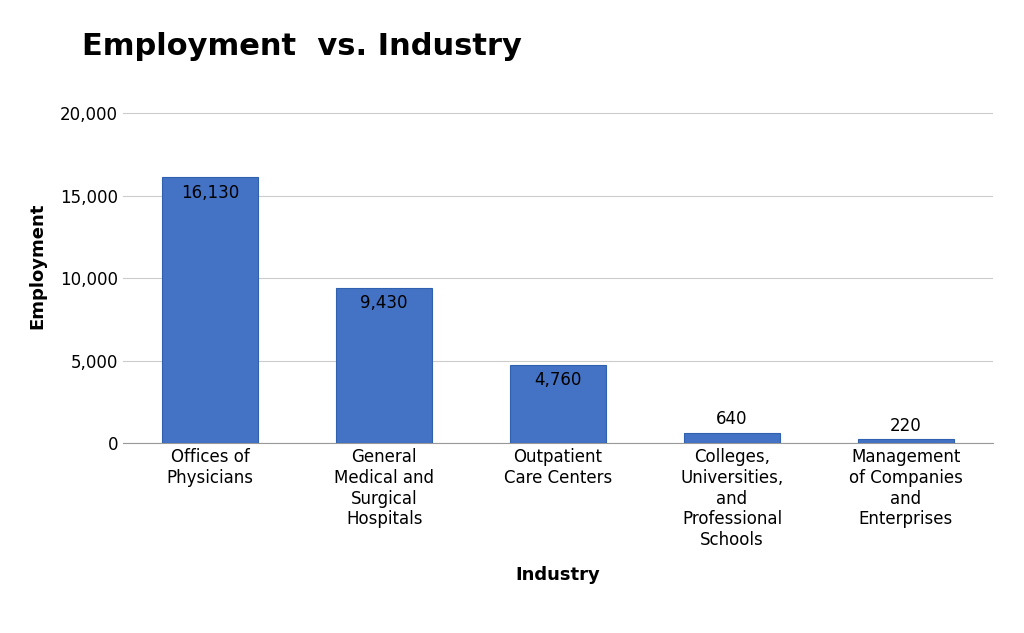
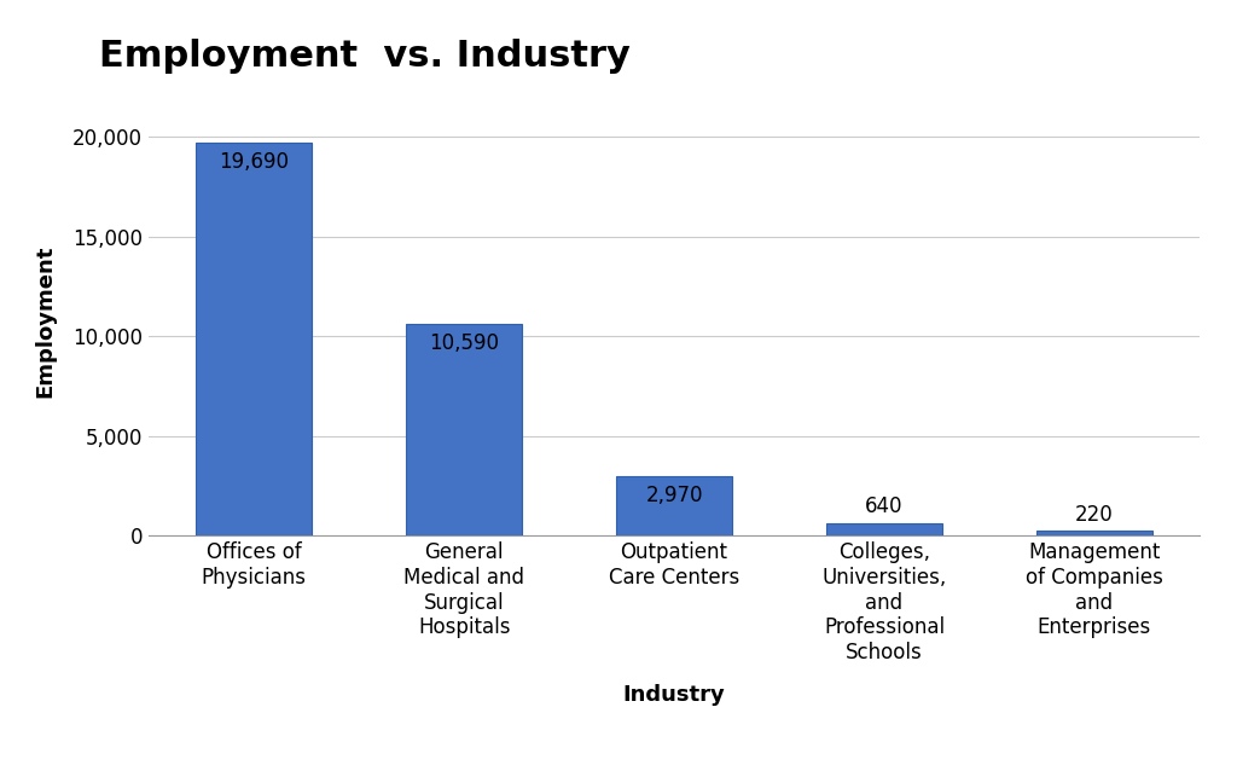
Offices of Physicians: 16,130 -> 19,690
General Medical and Surgical Hospitals: 9,430 -> 10,590
Outpatient Care Centers: 4,760 -> 2,970
